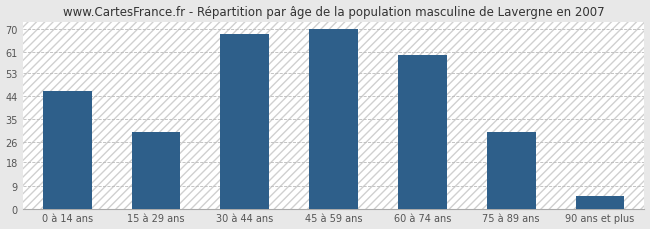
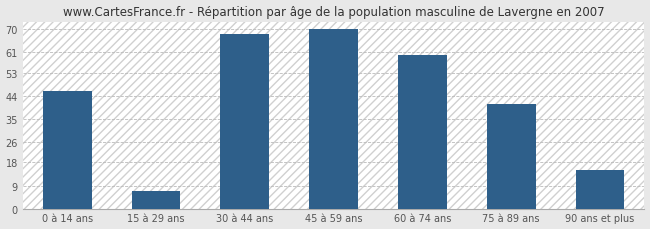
15 à 29 ans: 30 -> 7
75 à 89 ans: 30 -> 41
90 ans et plus: 5 -> 15
